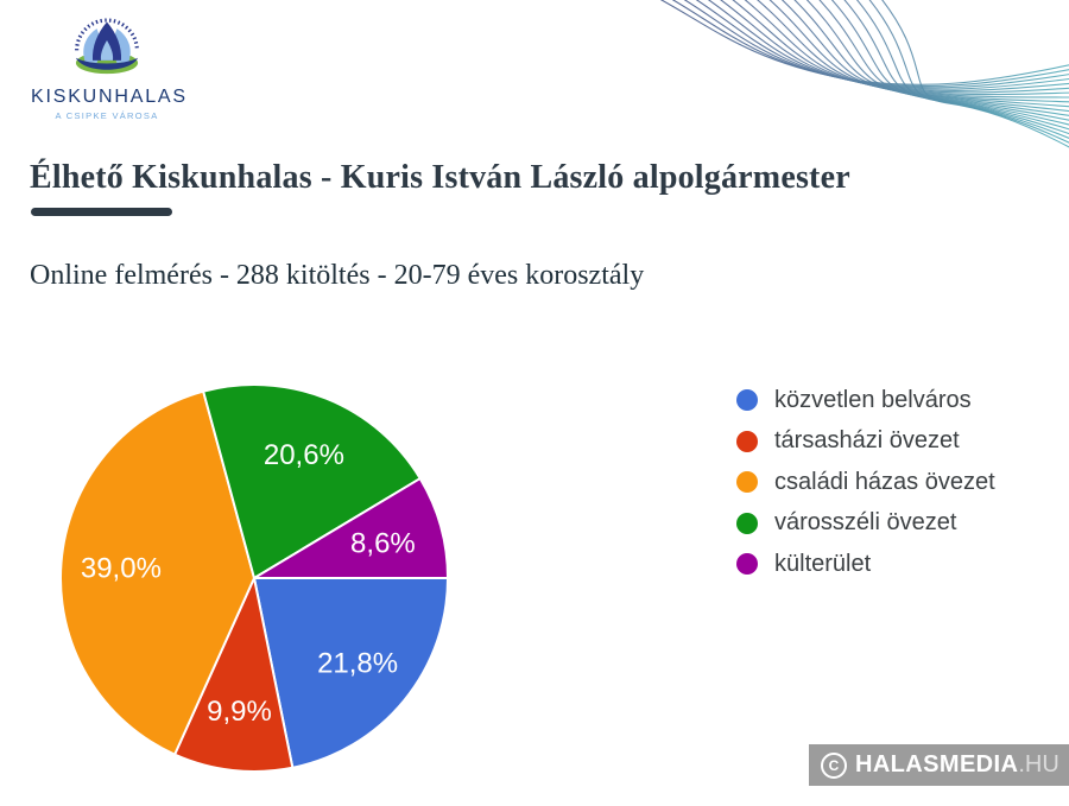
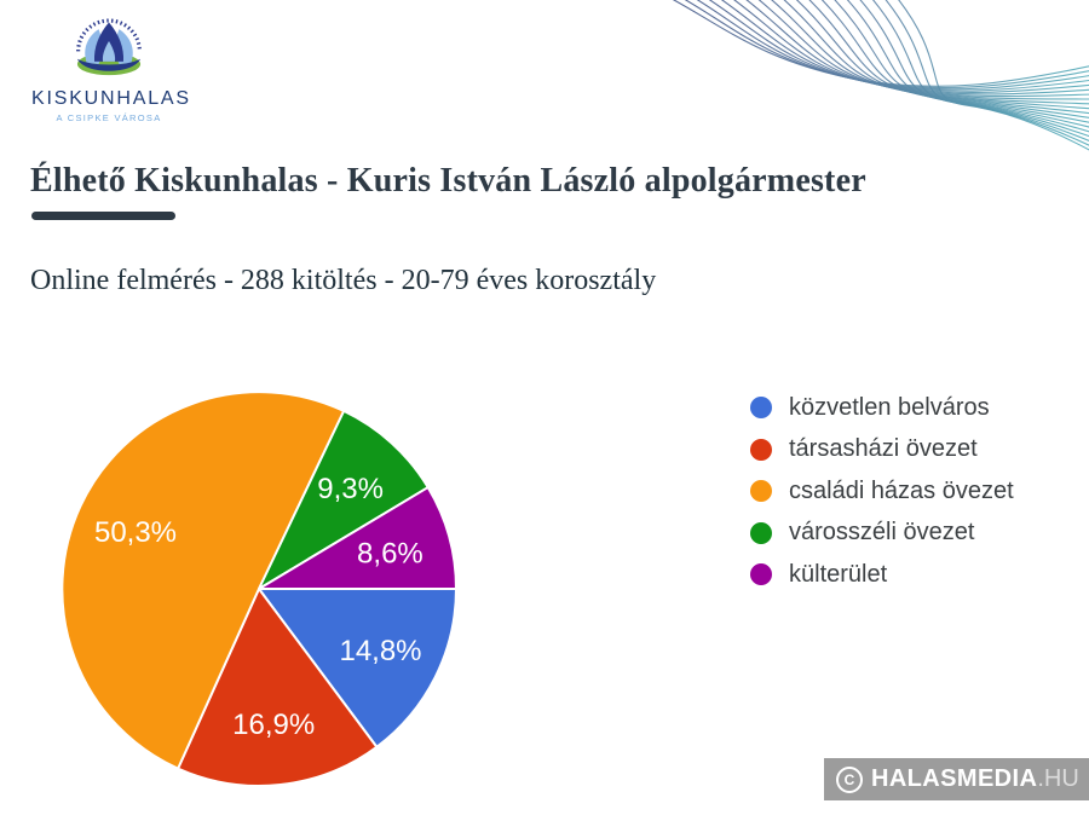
közvetlen belváros: 21,8% -> 14,8%
társasházi övezet: 9,9% -> 16,9%
családi házas övezet: 39,0% -> 50,3%
városszéli övezet: 20,6% -> 9,3%
